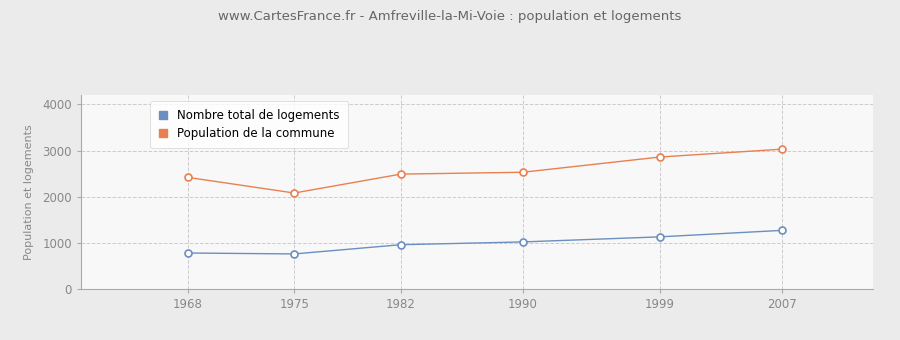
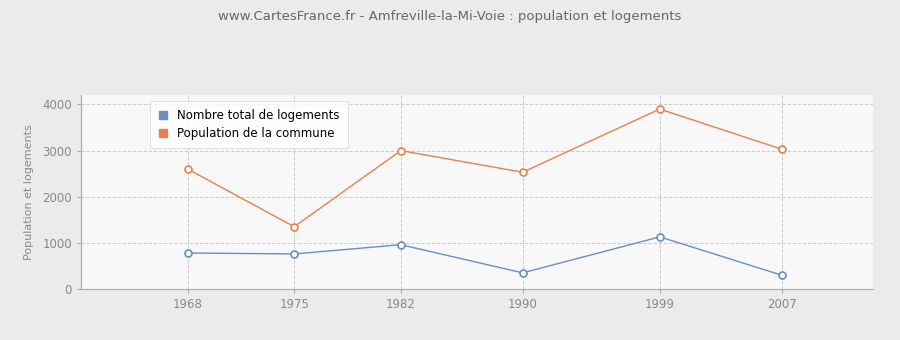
Population de la commune/1968: 2420 -> 2600
Population de la commune/1975: 2080 -> 1350
Population de la commune/1982: 2490 -> 3000
Nombre total de logements/1990: 1020 -> 350
Population de la commune/1999: 2860 -> 3900
Nombre total de logements/2007: 1270 -> 300
